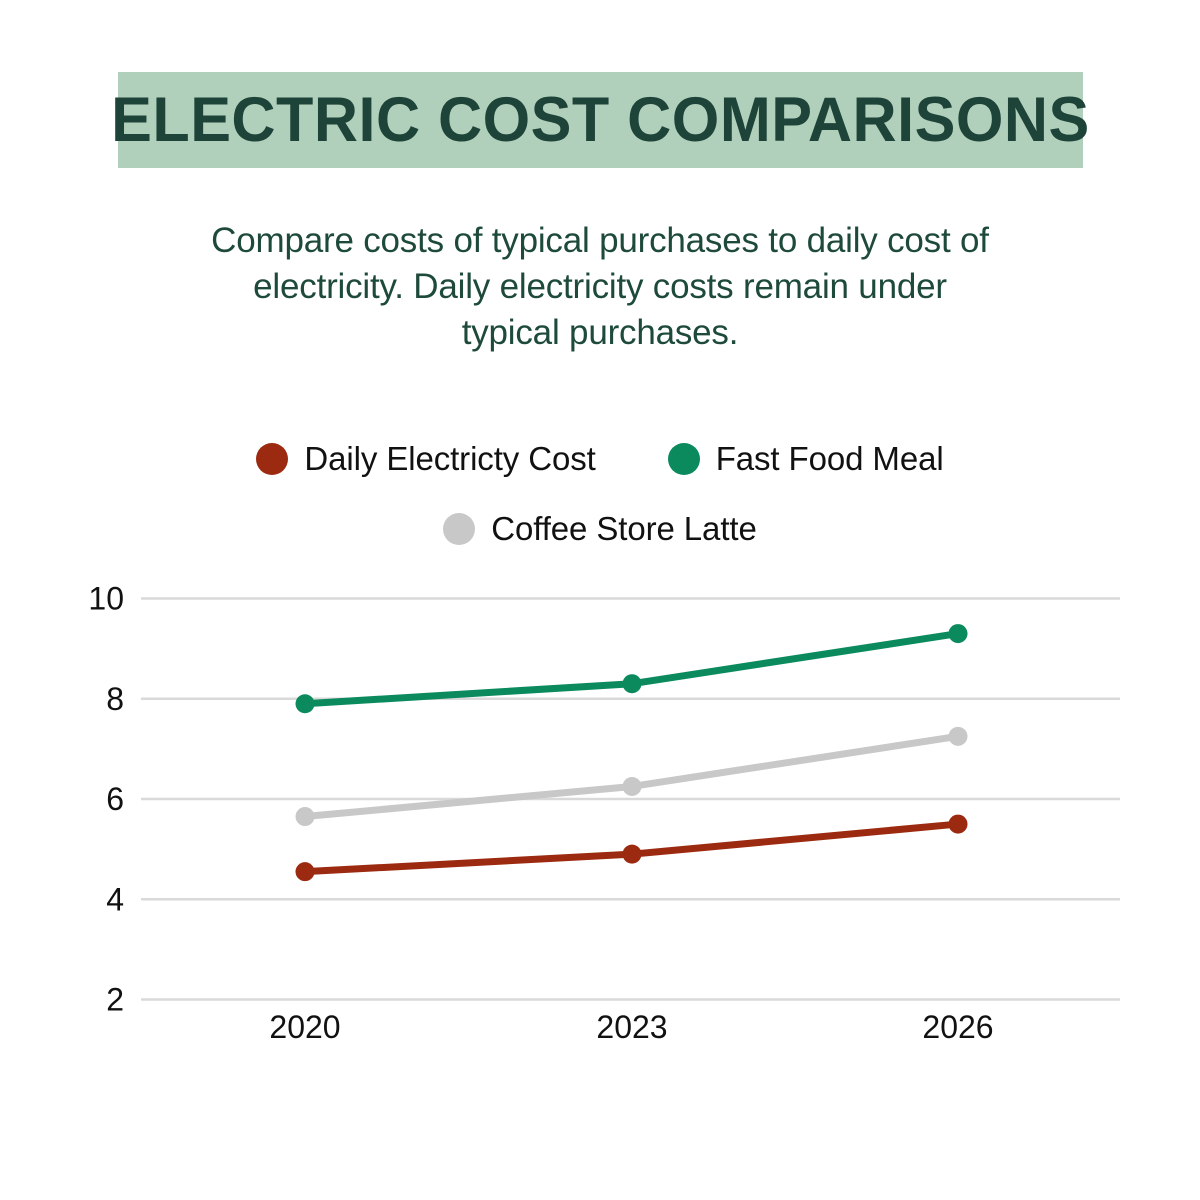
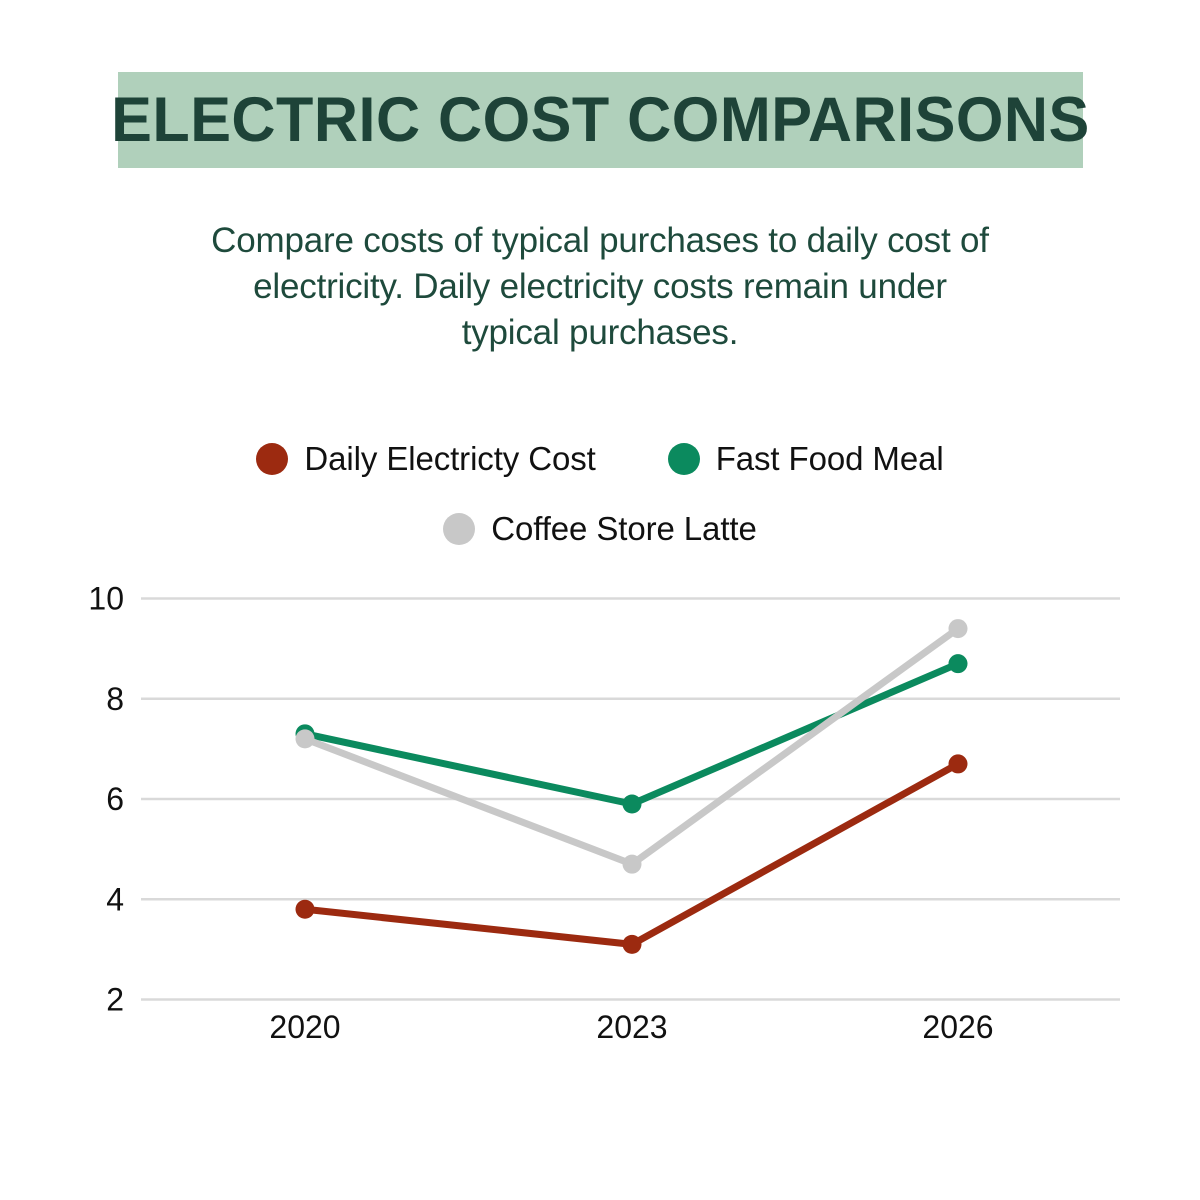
Daily Electricty Cost/2020: 4.5 -> 3.8
Fast Food Meal/2020: 7.9 -> 7.3
Coffee Store Latte/2020: 5.7 -> 7.2
Daily Electricty Cost/2023: 4.9 -> 3.1
Fast Food Meal/2023: 8.3 -> 5.9
Coffee Store Latte/2023: 6.2 -> 4.7
Daily Electricty Cost/2026: 5.5 -> 6.7
Fast Food Meal/2026: 9.3 -> 8.7
Coffee Store Latte/2026: 7.2 -> 9.4
